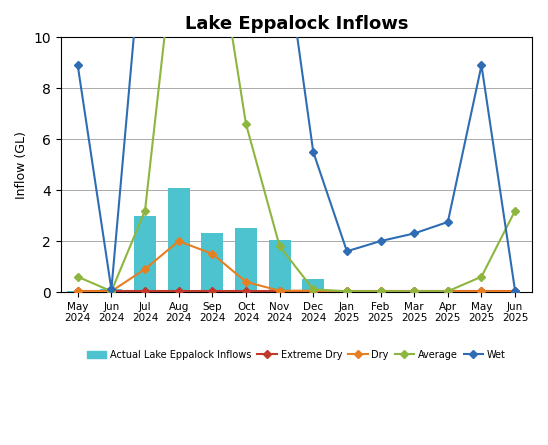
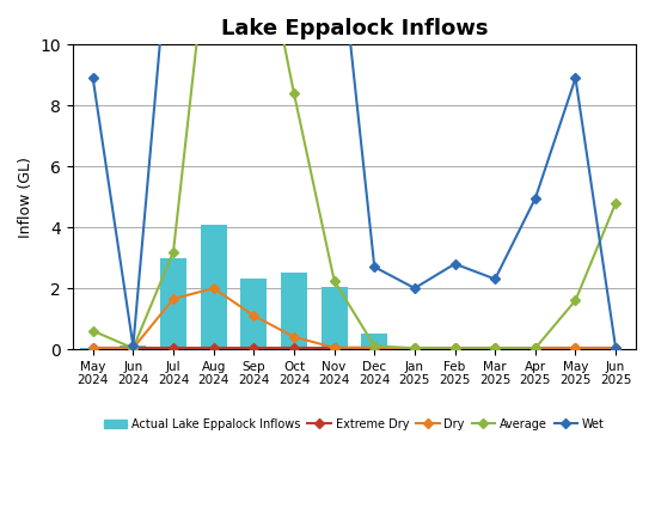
Dry/Jul 2024: 0.90 -> 1.65
Dry/Sep 2024: 1.50 -> 1.10
Average/Oct 2024: 6.60 -> 8.40
Average/Nov 2024: 1.80 -> 2.25
Wet/Dec 2024: 5.50 -> 2.70
Wet/Jan 2025: 1.60 -> 2.00
Wet/Feb 2025: 2.00 -> 2.80
Wet/Apr 2025: 2.75 -> 4.95
Average/May 2025: 0.60 -> 1.60
Average/Jun 2025: 3.20 -> 4.80
